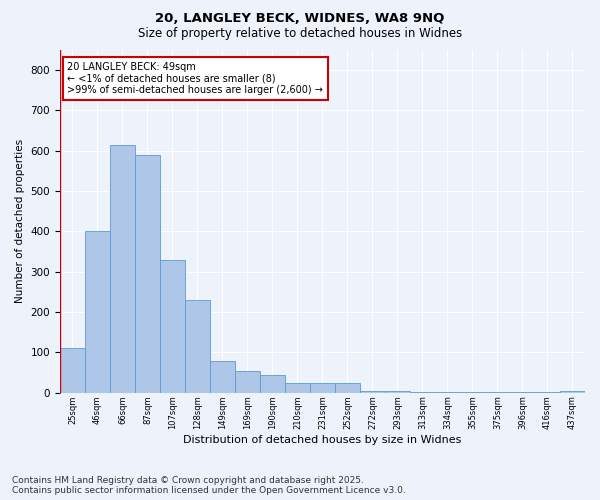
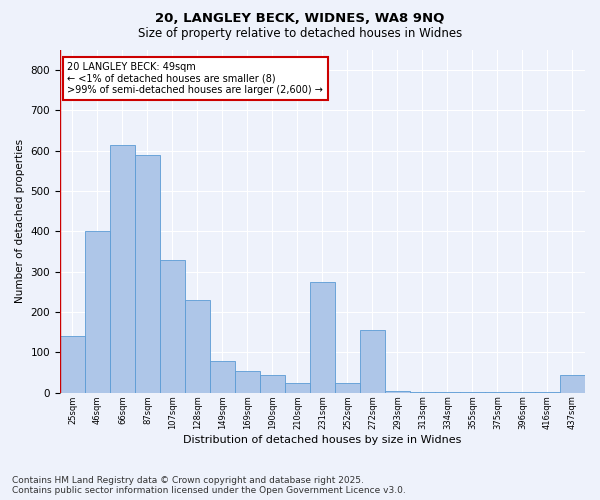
25sqm: 110 -> 140
231sqm: 25 -> 275
272sqm: 5 -> 155
437sqm: 5 -> 45
